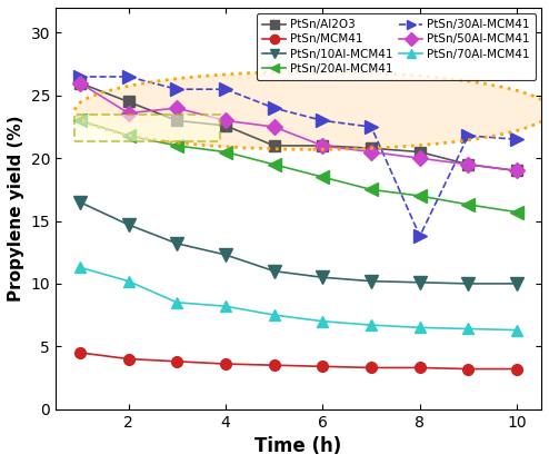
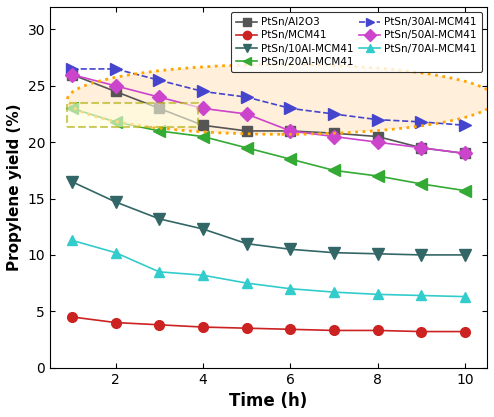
PtSn/50Al-MCM41/2: 23.6 -> 25.0
PtSn/Al2O3/4: 22.6 -> 21.5
PtSn/30Al-MCM41/4: 25.5 -> 24.5
PtSn/30Al-MCM41/8: 13.8 -> 22.0
